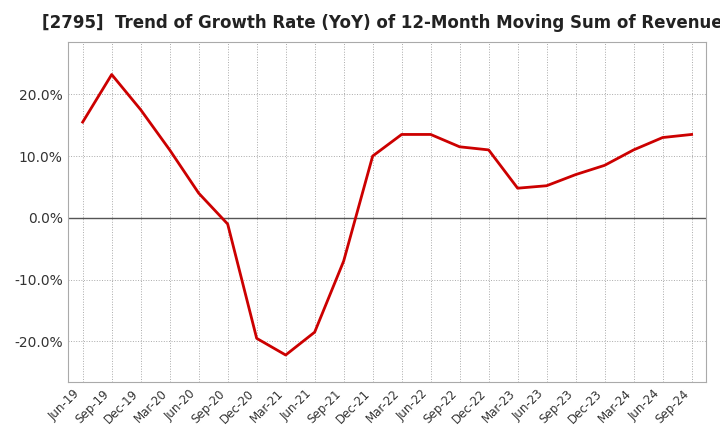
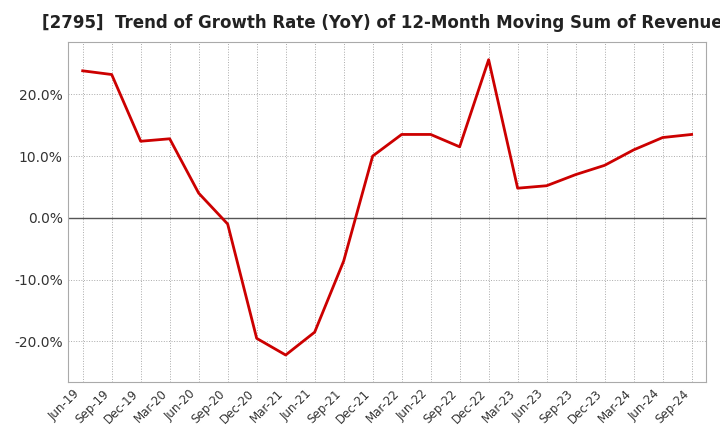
Jun-19: 15.5% -> 23.8%
Dec-19: 17.5% -> 12.4%
Mar-20: 11.0% -> 12.8%
Dec-22: 11.0% -> 25.6%
